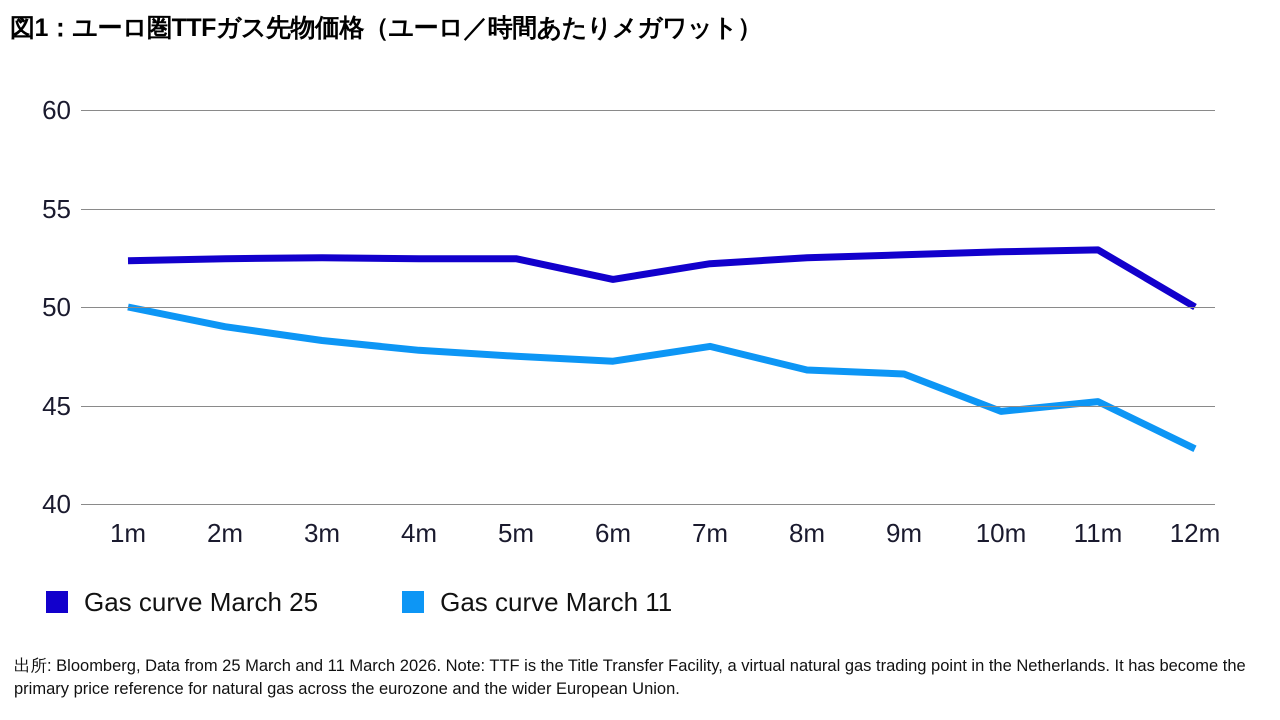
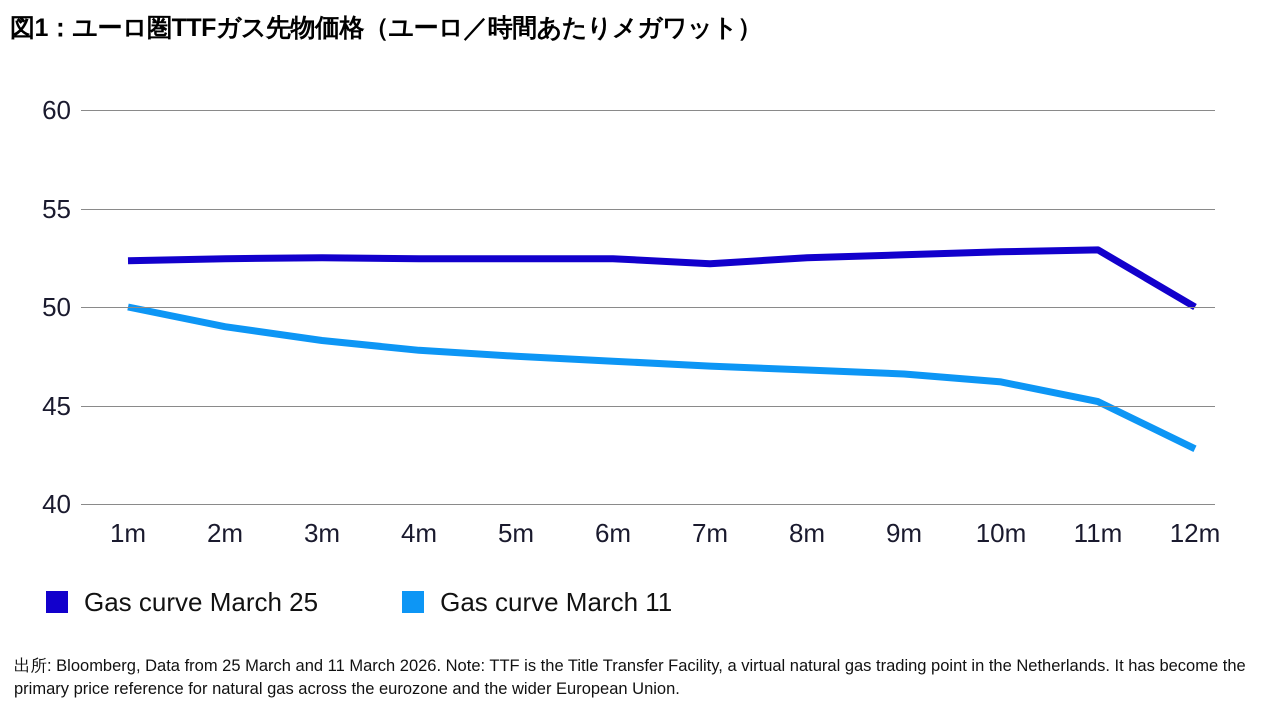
Gas curve March 25/6m: 51.4 -> 52.5
Gas curve March 11/7m: 48.0 -> 47.0
Gas curve March 11/10m: 44.7 -> 46.2
